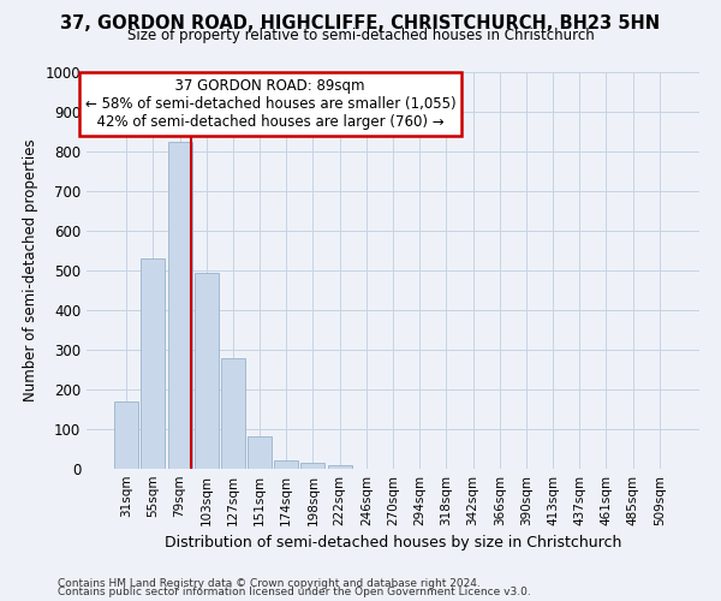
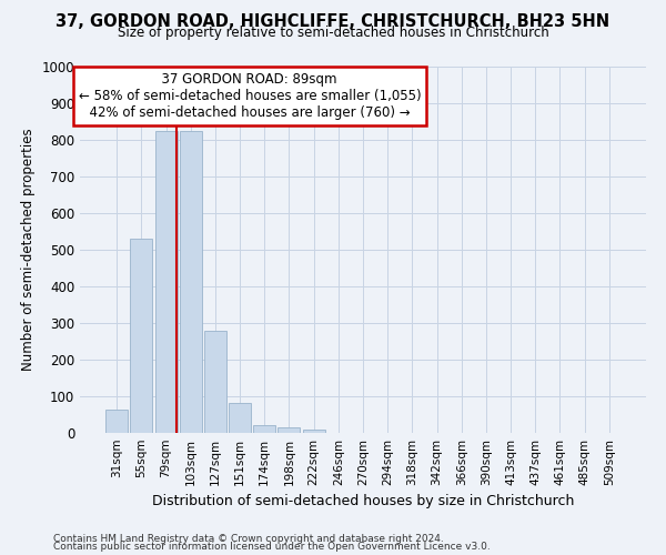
31sqm: 170 -> 65
103sqm: 495 -> 825
